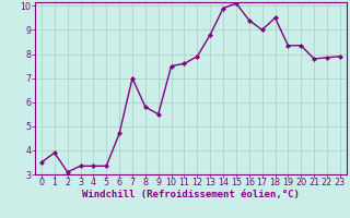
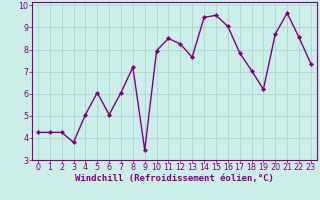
0: 3.50 -> 4.25
1: 3.90 -> 4.25
2: 3.10 -> 4.25
3: 3.35 -> 3.80
4: 3.35 -> 5.05
5: 3.35 -> 6.05
6: 4.70 -> 5.05
7: 7.00 -> 6.05
8: 5.80 -> 7.20
9: 5.50 -> 3.45
10: 7.50 -> 7.95
11: 7.60 -> 8.50
12: 7.90 -> 8.25
13: 8.80 -> 7.65
14: 9.90 -> 9.45
15: 10.10 -> 9.55
16: 9.40 -> 9.05
17: 9.00 -> 7.85
18: 9.50 -> 7.05
19: 8.35 -> 6.20
20: 8.35 -> 8.70
21: 7.80 -> 9.65
22: 7.85 -> 8.55
23: 7.90 -> 7.35
